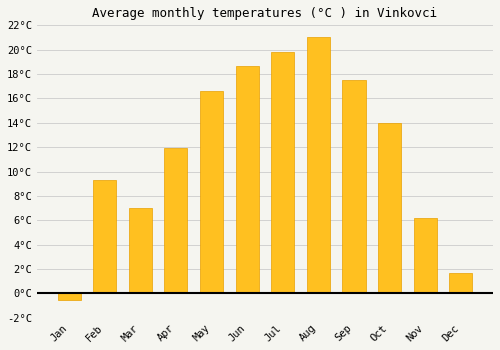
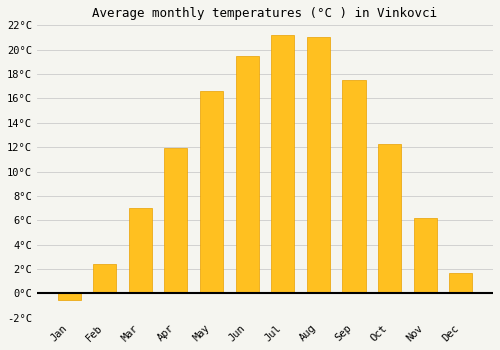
Feb: 9.3°C -> 2.4°C
Jun: 18.7°C -> 19.5°C
Jul: 19.8°C -> 21.2°C
Oct: 14.0°C -> 12.3°C
